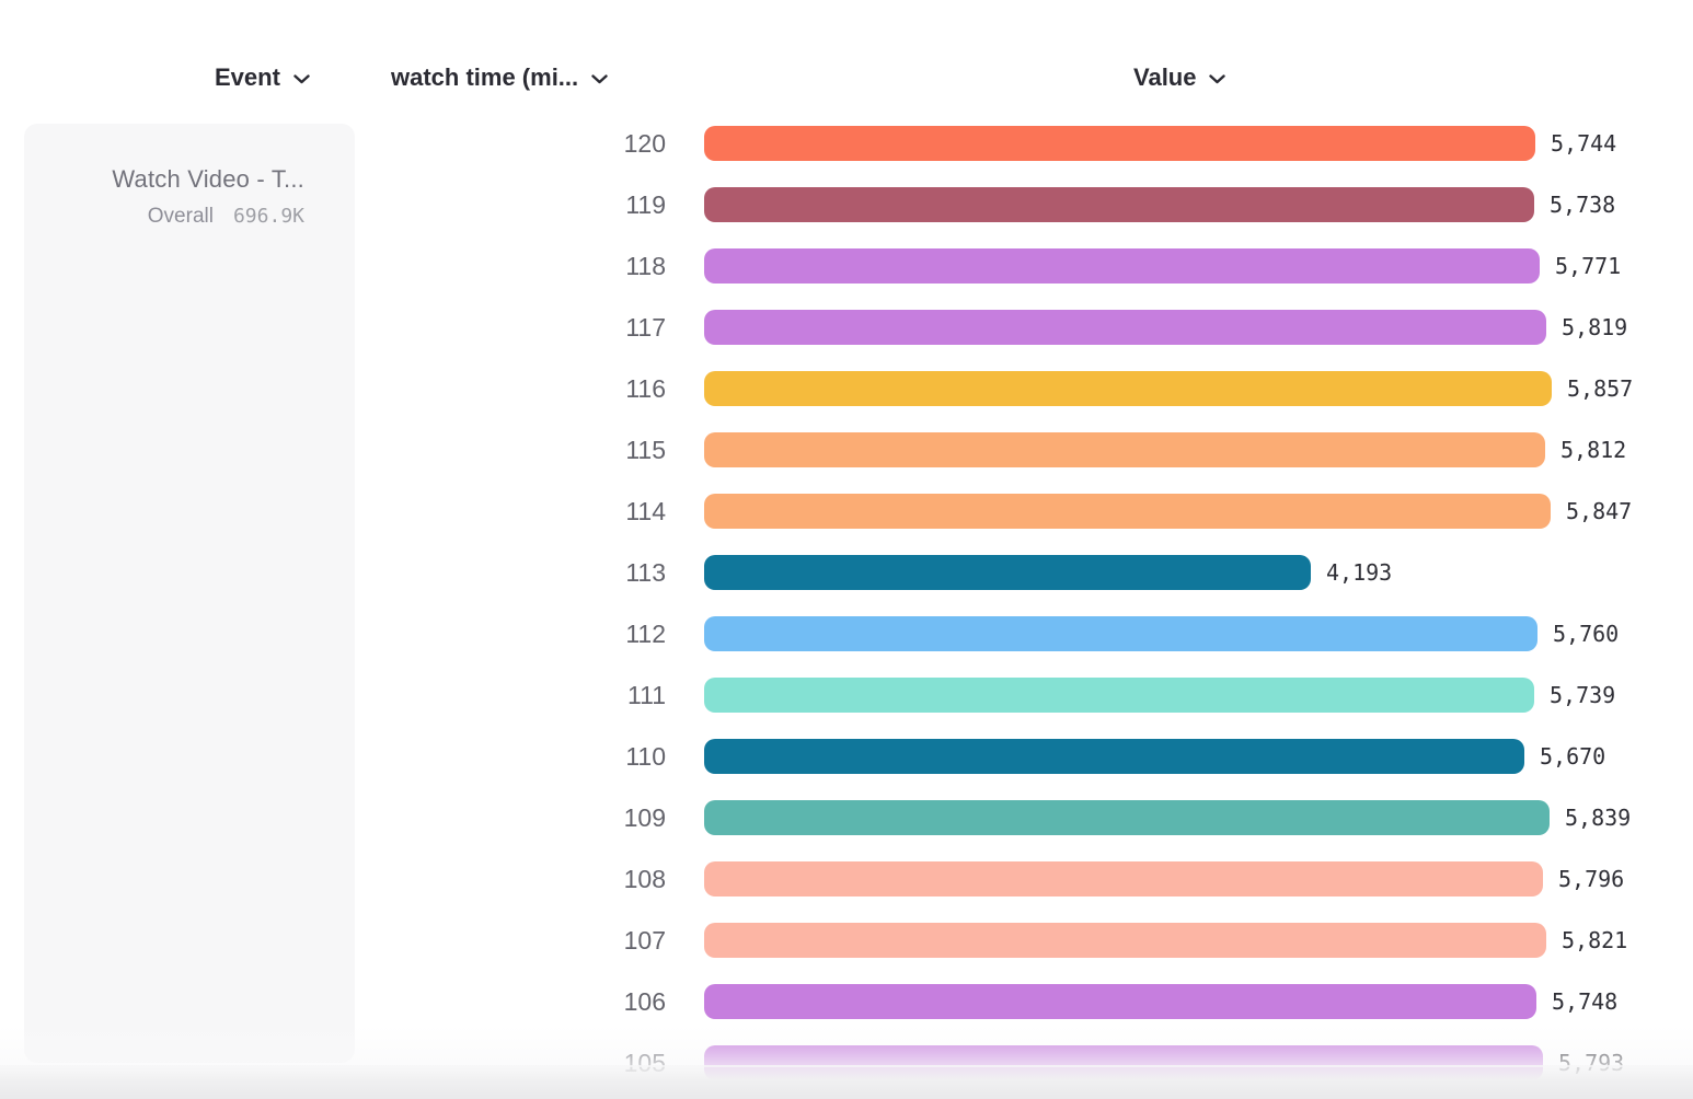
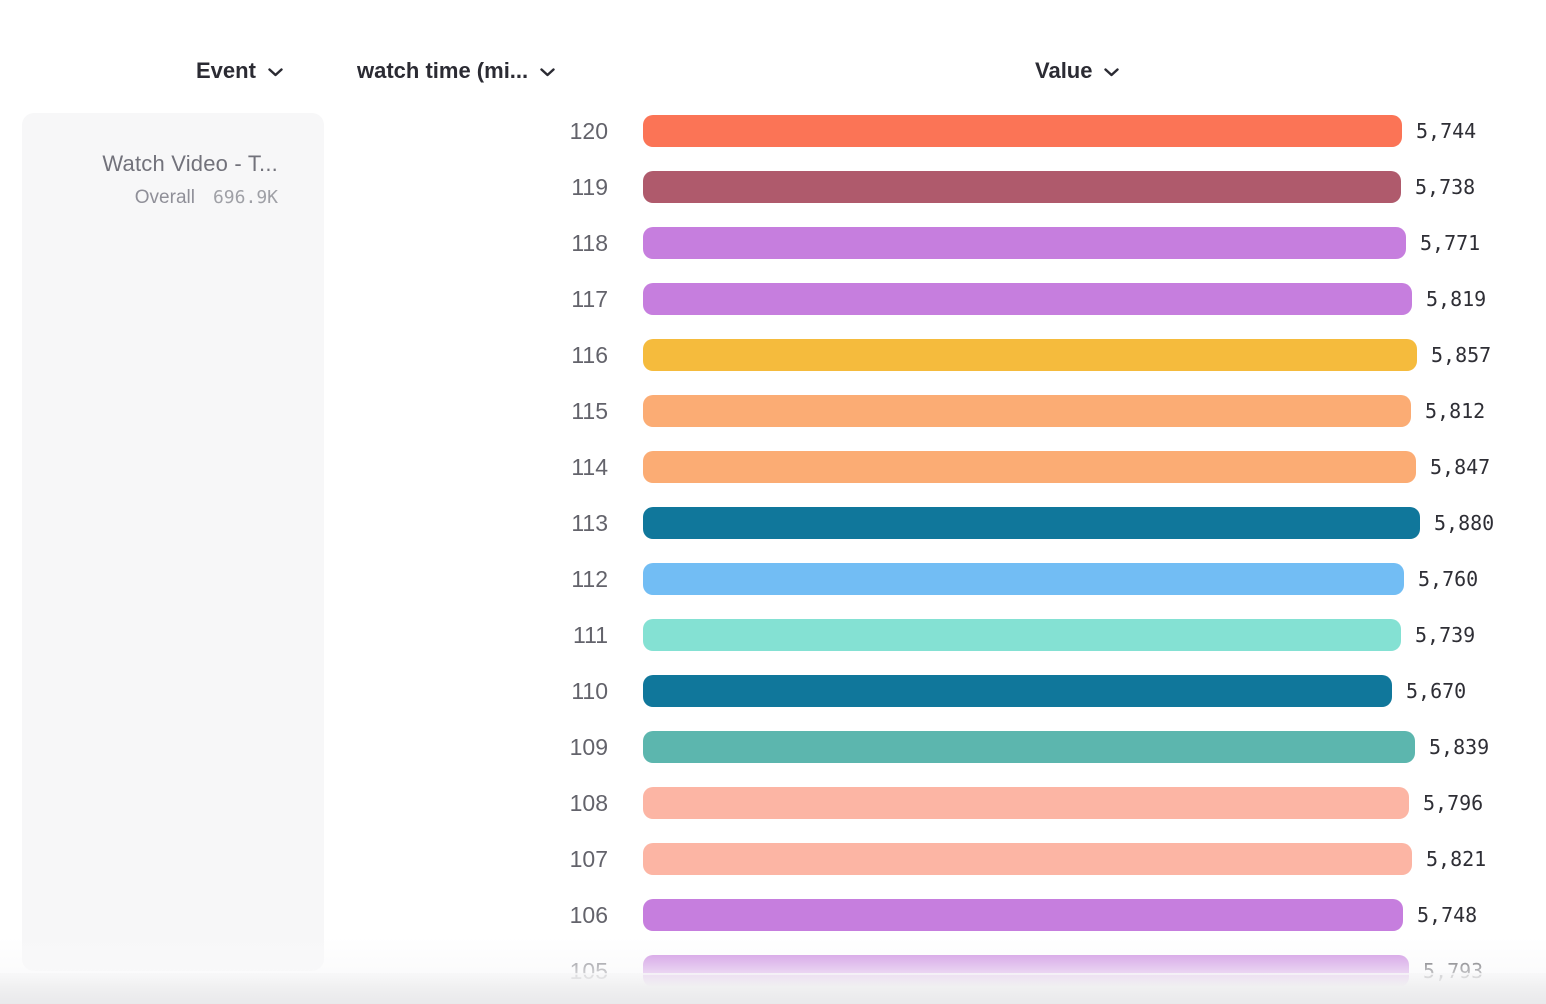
113: 4,193 -> 5,880
